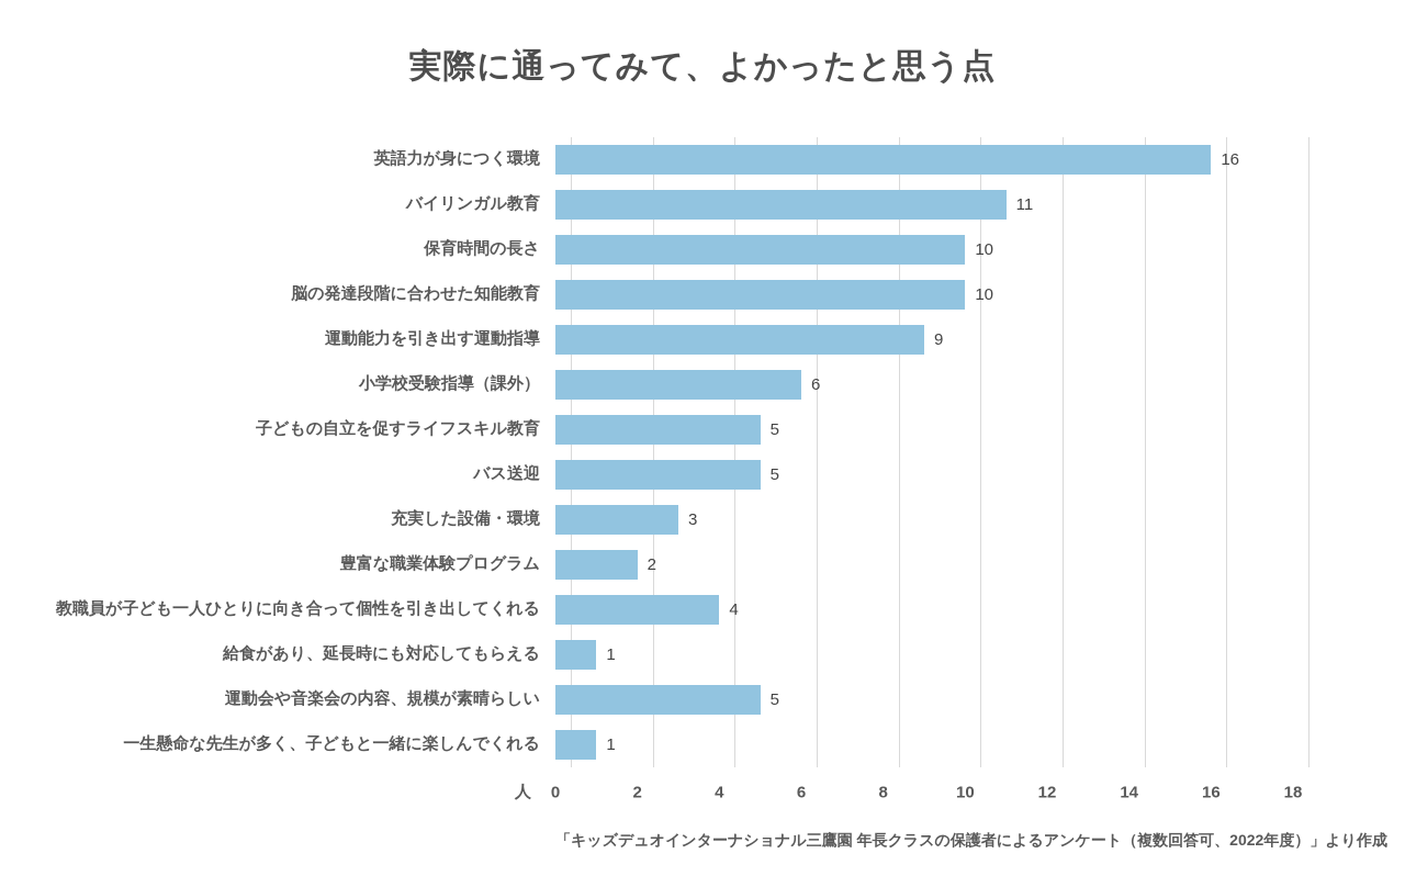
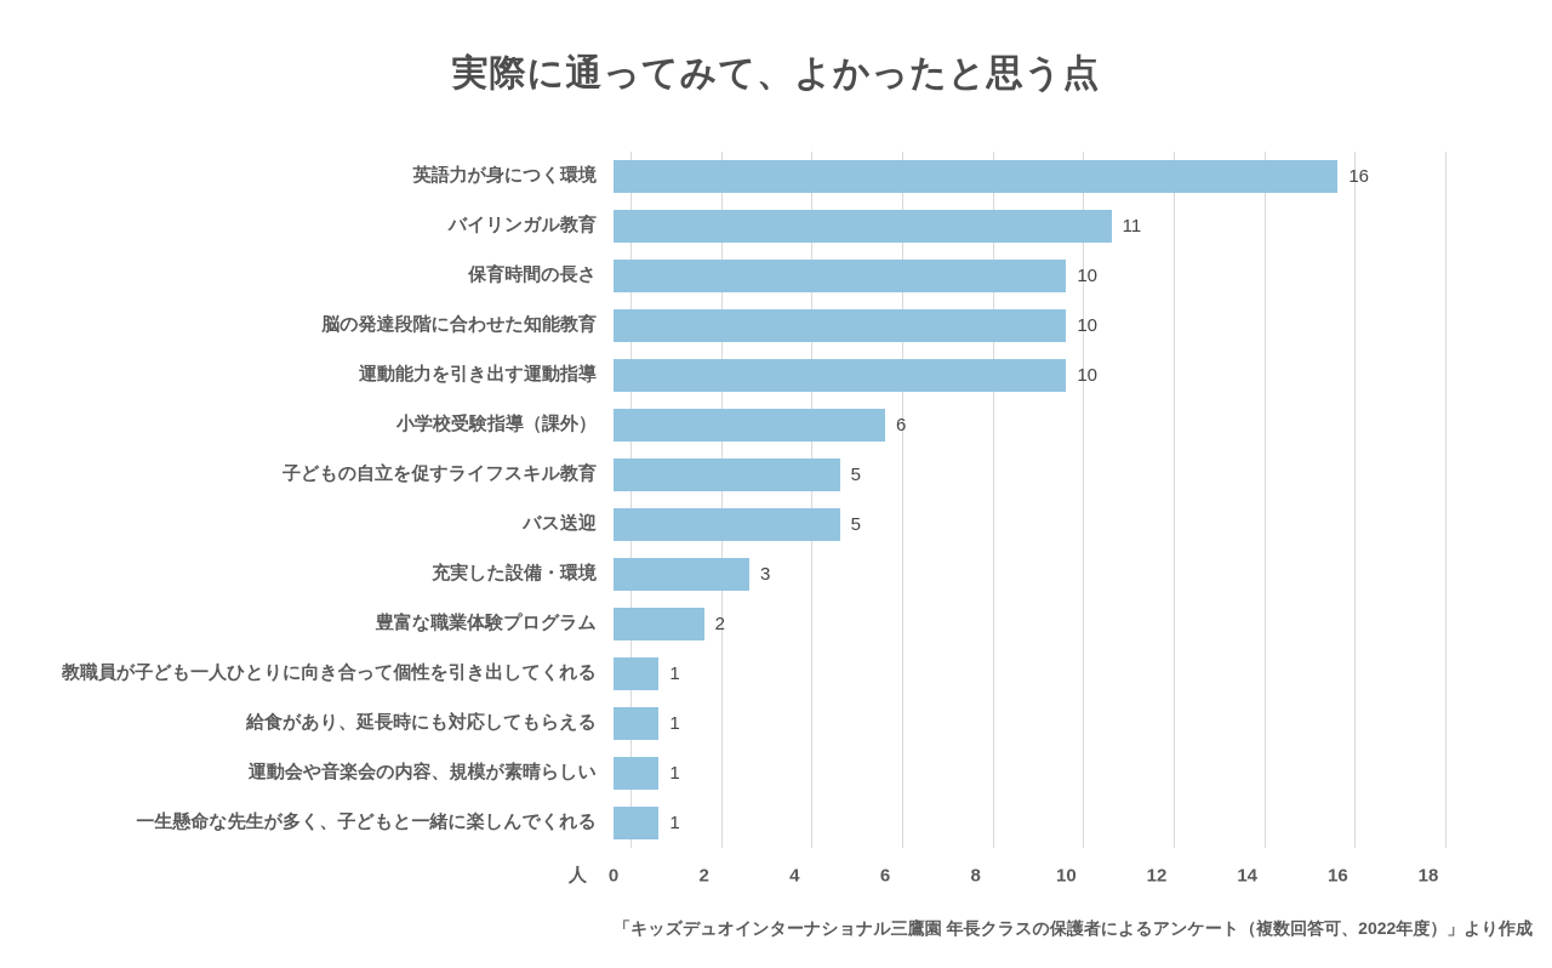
運動能力を引き出す運動指導: 9 -> 10
教職員が子ども一人ひとりに向き合って個性を引き出してくれる: 4 -> 1
運動会や音楽会の内容、規模が素晴らしい: 5 -> 1
